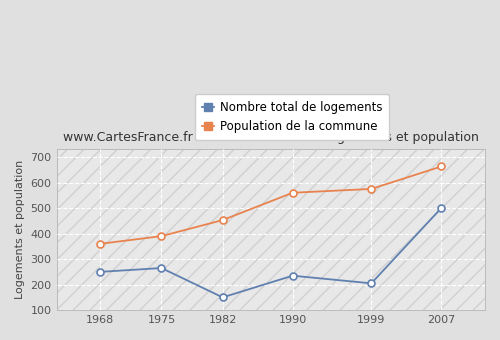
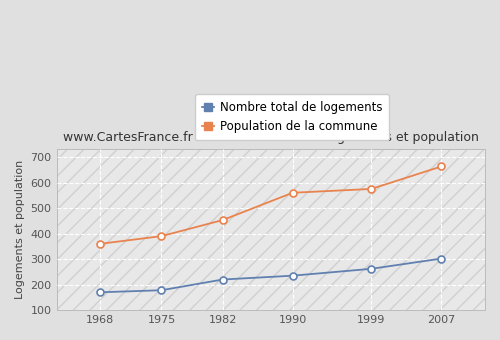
Nombre total de logements/1968: 250 -> 170
Nombre total de logements/1975: 265 -> 178
Nombre total de logements/1982: 150 -> 220
Nombre total de logements/1999: 205 -> 262
Nombre total de logements/2007: 500 -> 302
